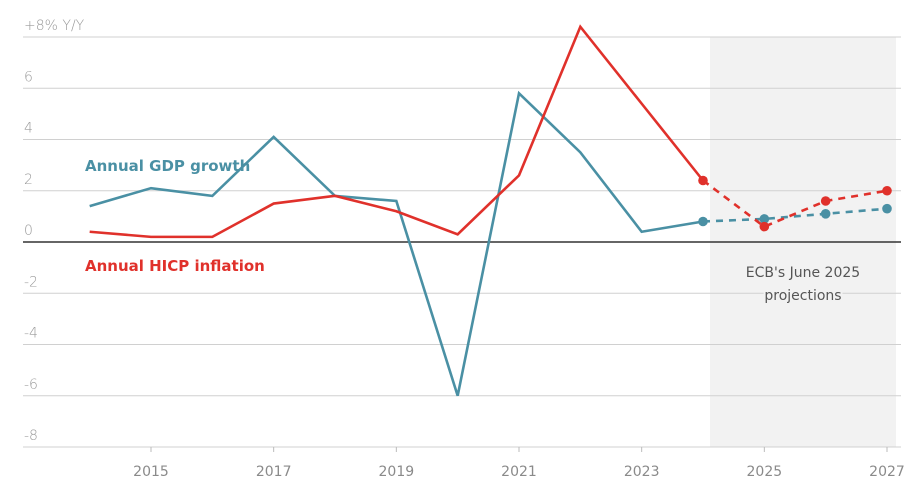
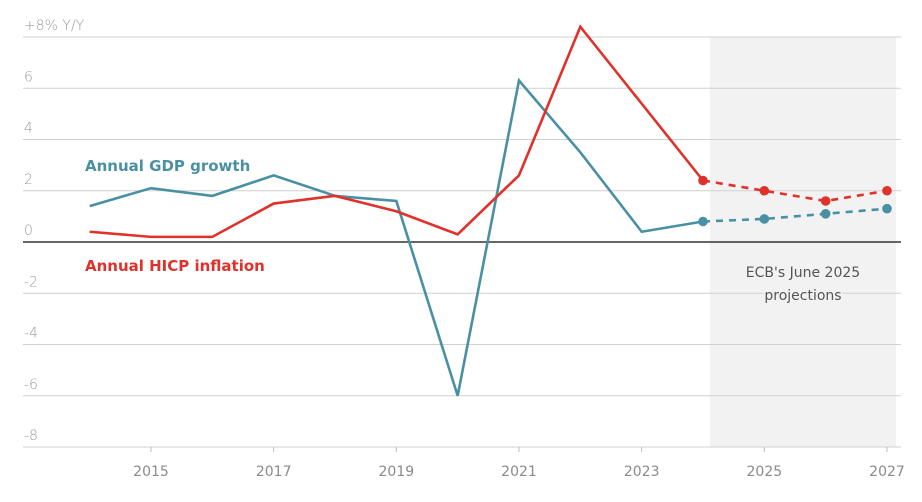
Annual GDP growth/2017: 4.1 -> 2.6
Annual GDP growth/2021: 5.8 -> 6.3
Annual HICP inflation/2025: 0.6 -> 2.0
